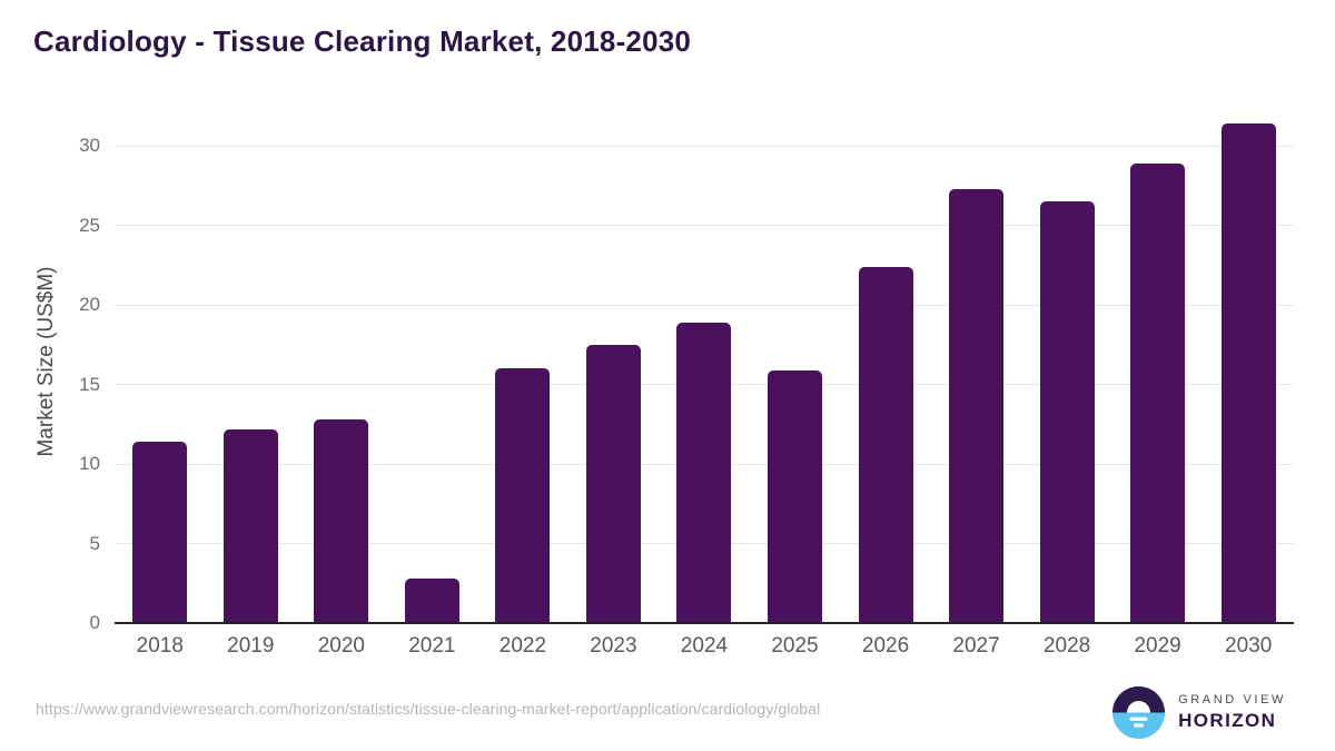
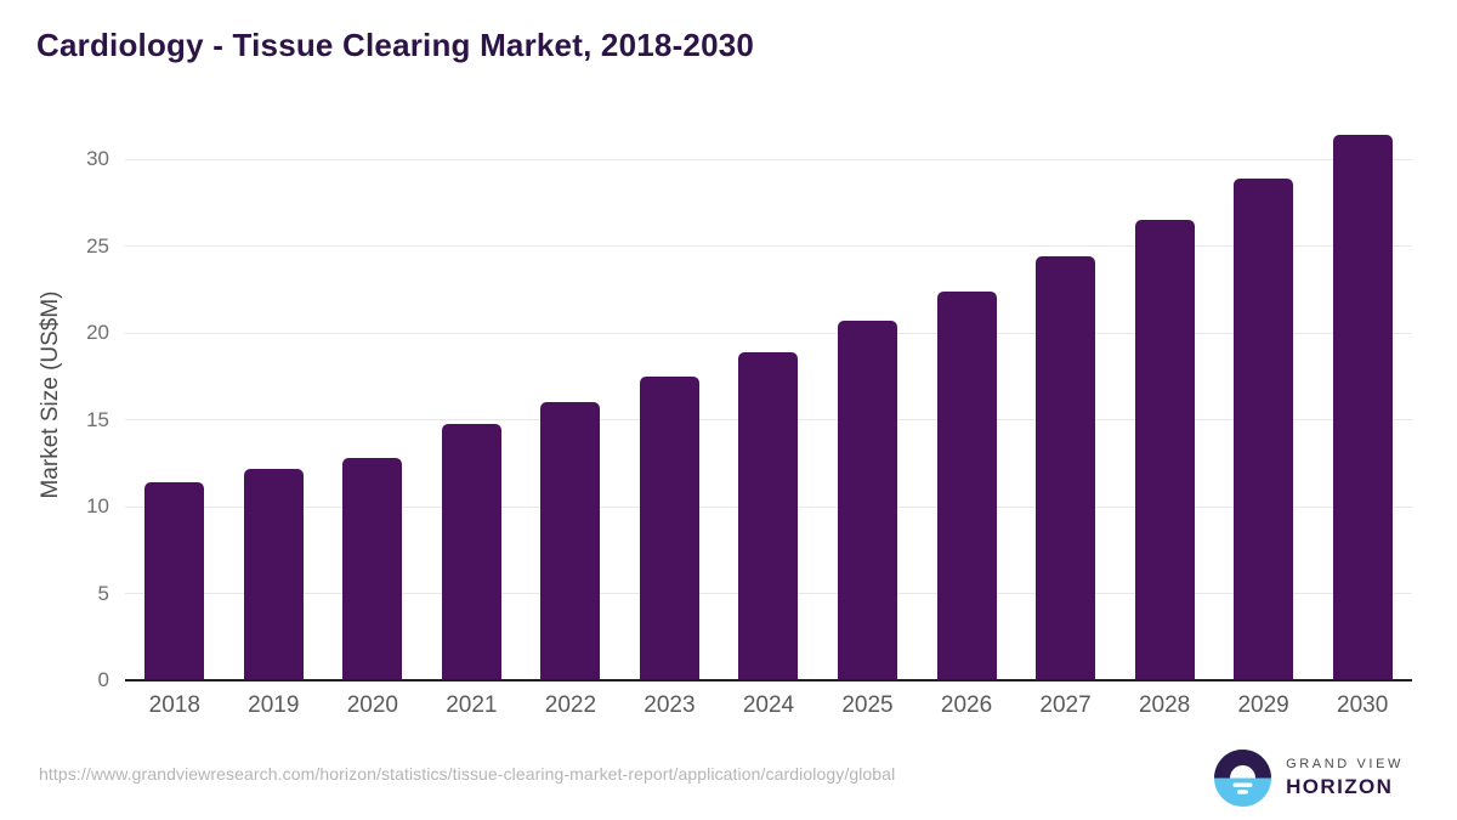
2021: 2.8 -> 14.8
2025: 15.9 -> 20.7
2027: 27.3 -> 24.4
